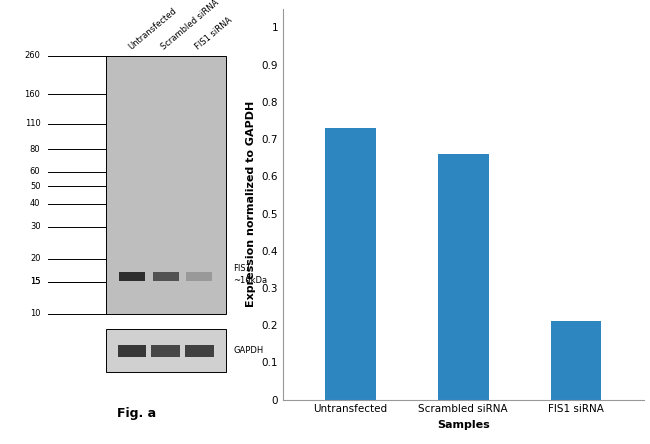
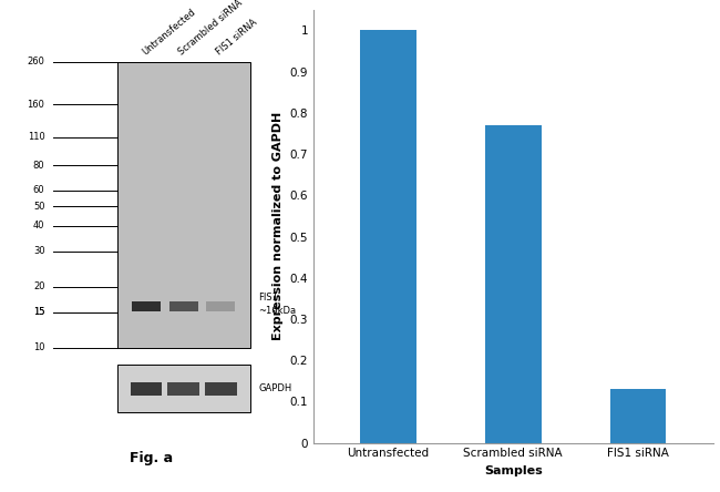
Untransfected: 0.73 -> 1.00
Scrambled siRNA: 0.66 -> 0.77
FIS1 siRNA: 0.21 -> 0.13
